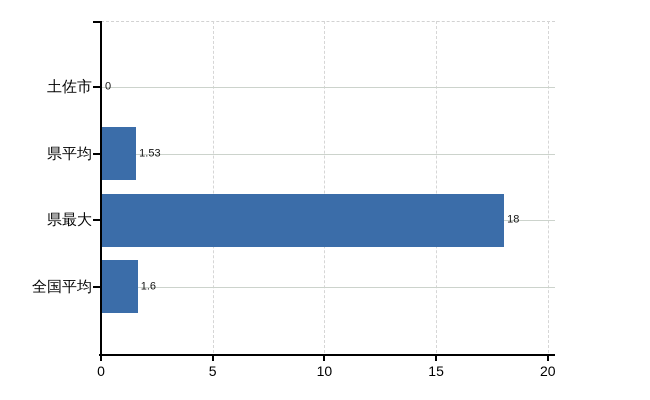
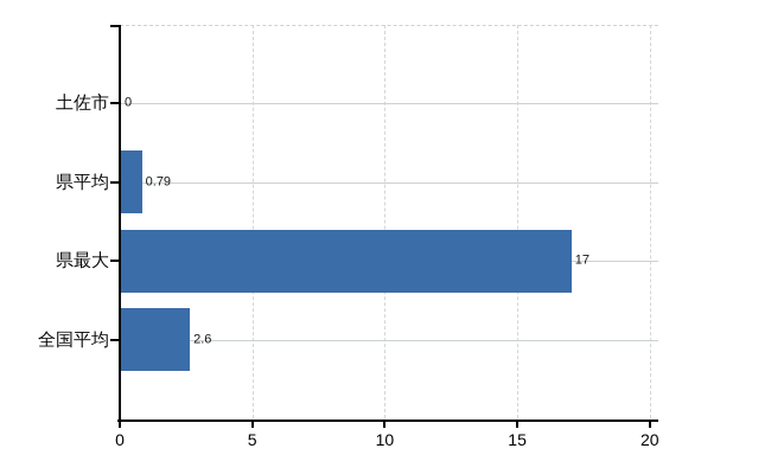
県平均: 1.53 -> 0.79
県最大: 18 -> 17
全国平均: 1.6 -> 2.6
